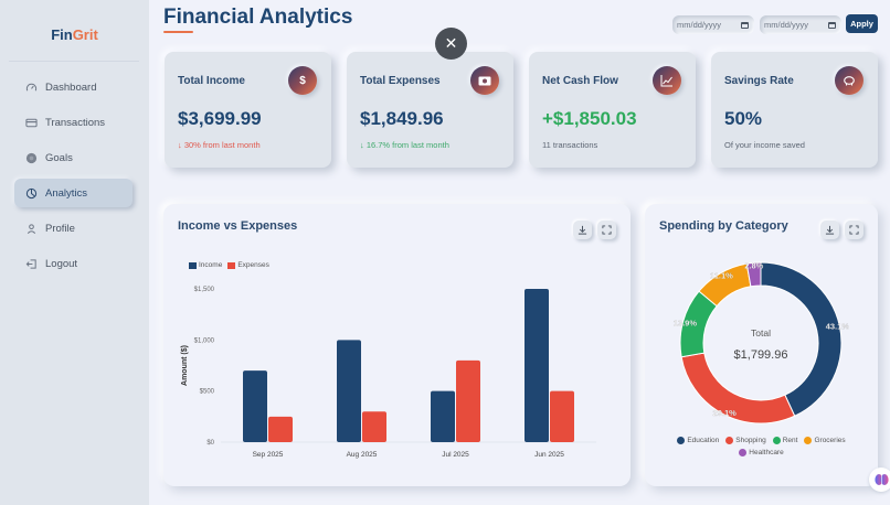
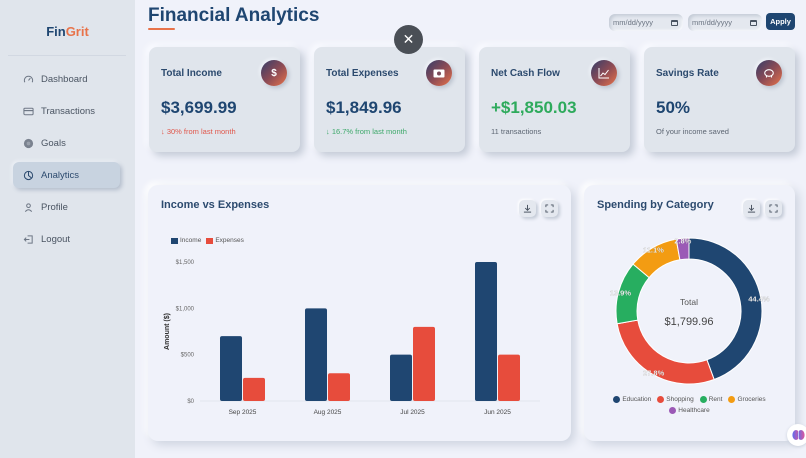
Spending by Category/Education: 43.1% -> 44.4%
Spending by Category/Shopping: 29.1% -> 27.8%
